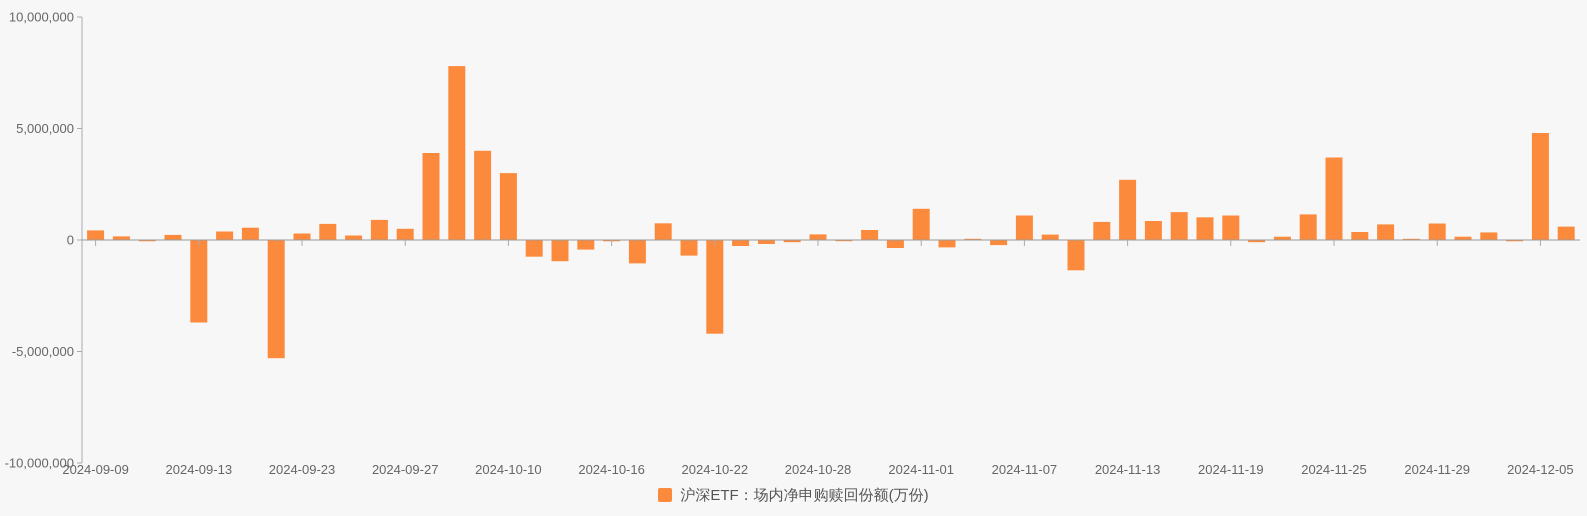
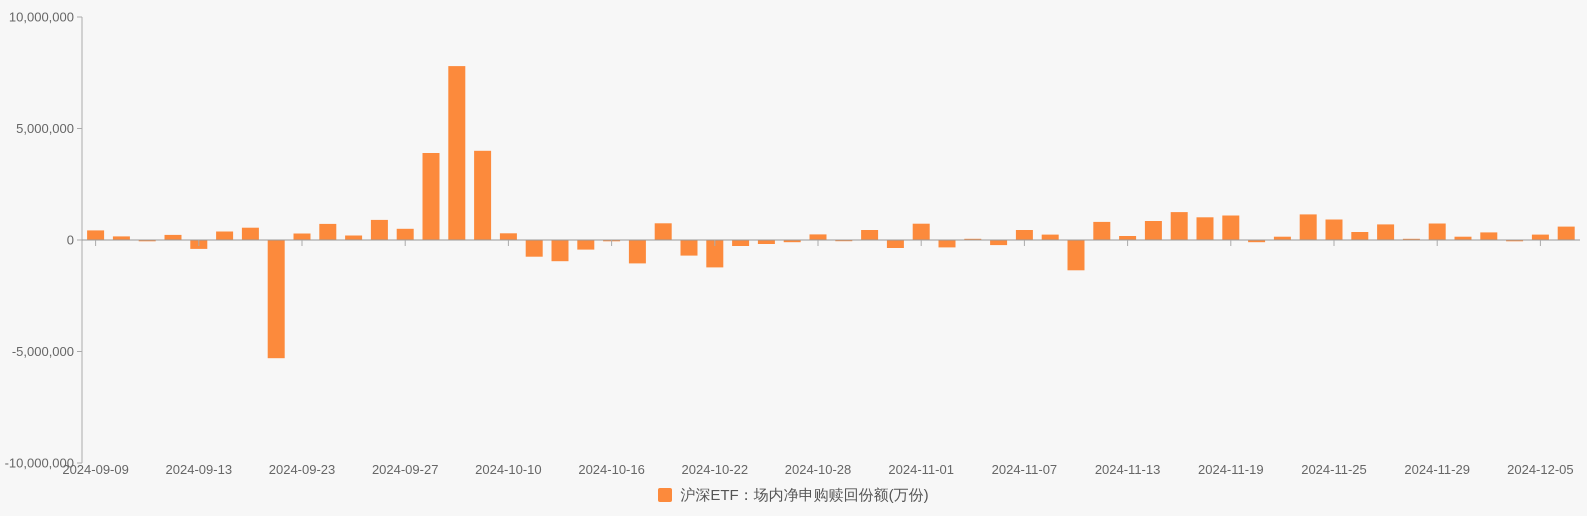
2024-09-13: -3700000 -> -400000
2024-10-10: 3000000 -> 300000
2024-10-22: -4200000 -> -1200000
2024-11-01: 1400000 -> 700000
2024-11-07: 1100000 -> 400000
2024-11-13: 2700000 -> 200000
2024-11-25: 3700000 -> 900000
2024-12-05: 4800000 -> 200000
